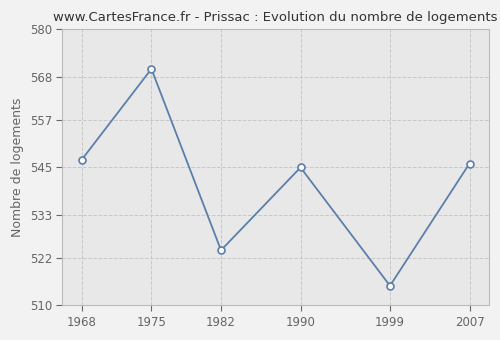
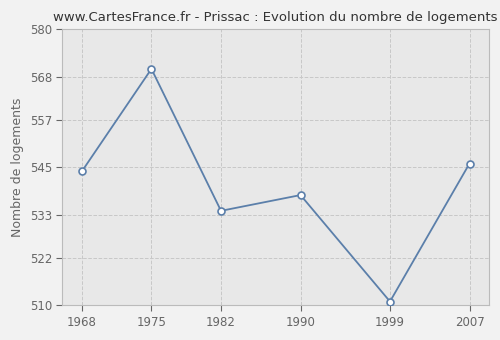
1968: 547 -> 544
1982: 524 -> 534
1990: 545 -> 538
1999: 515 -> 511
